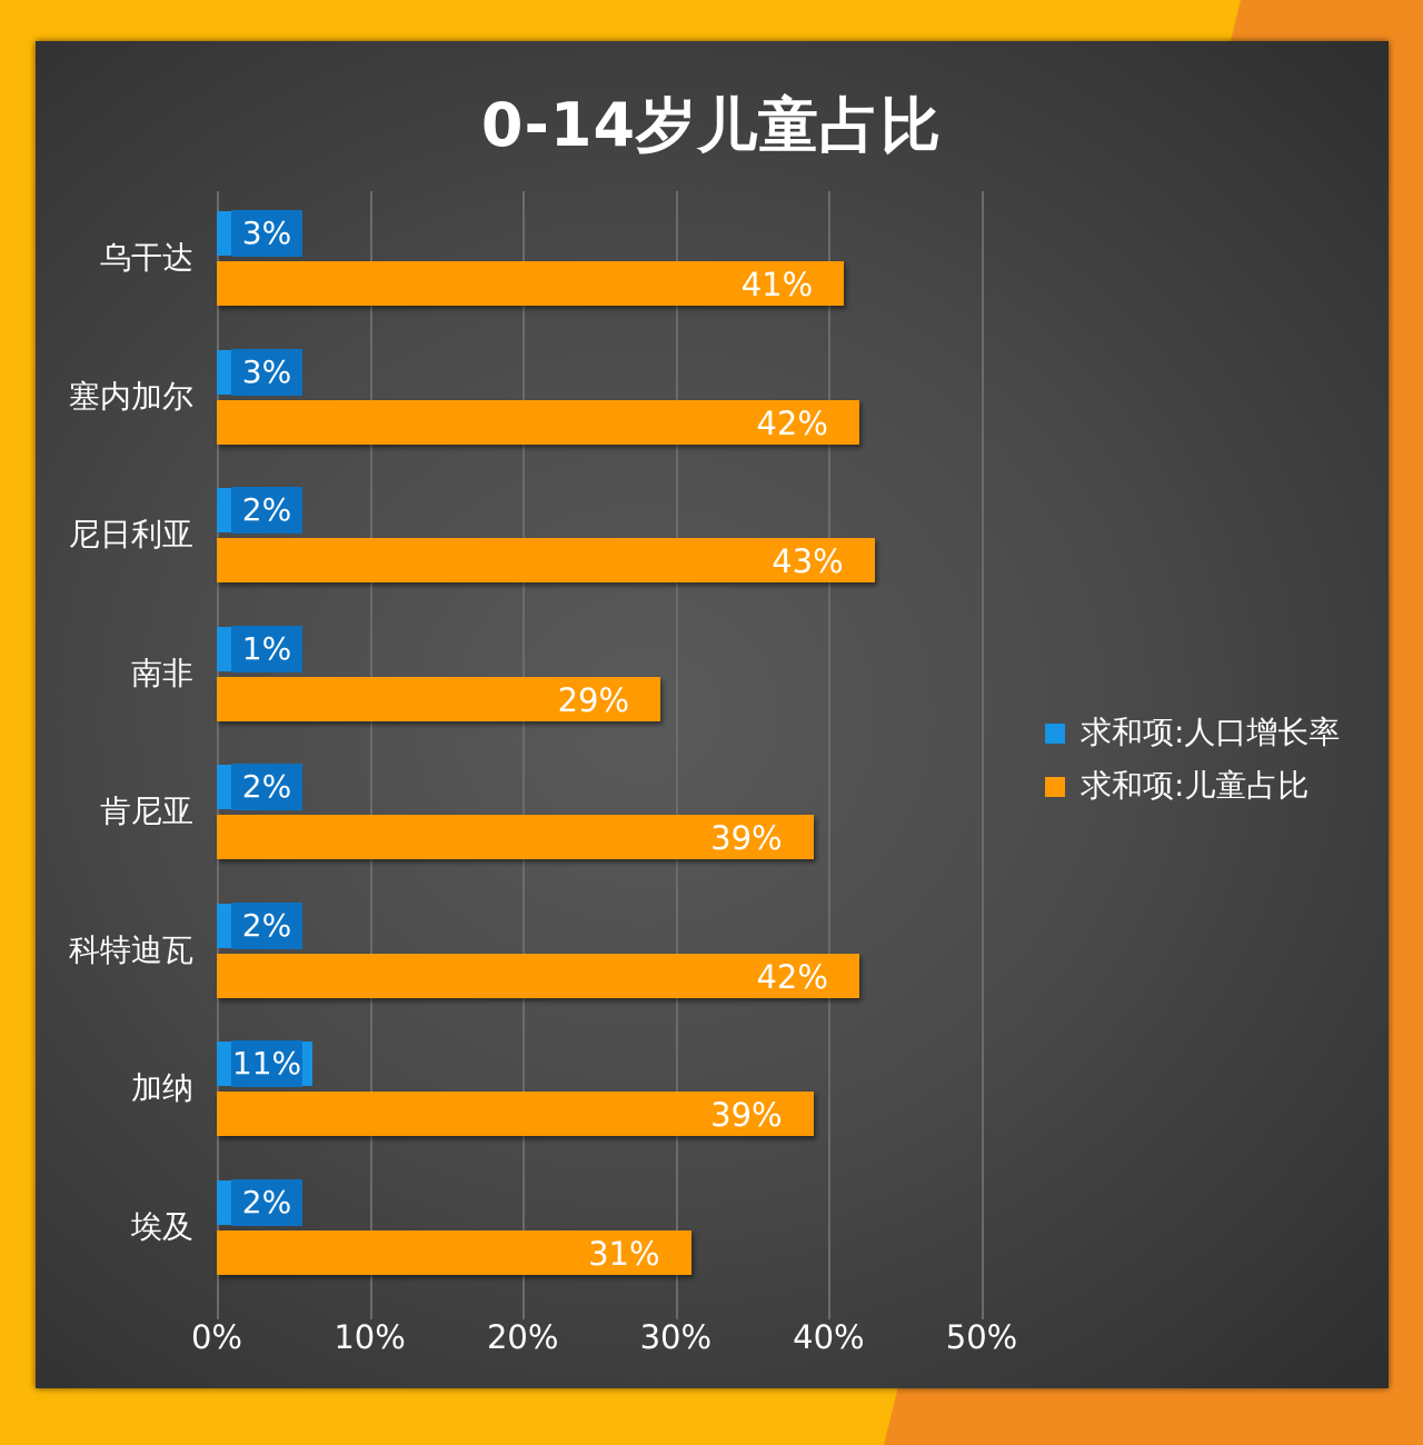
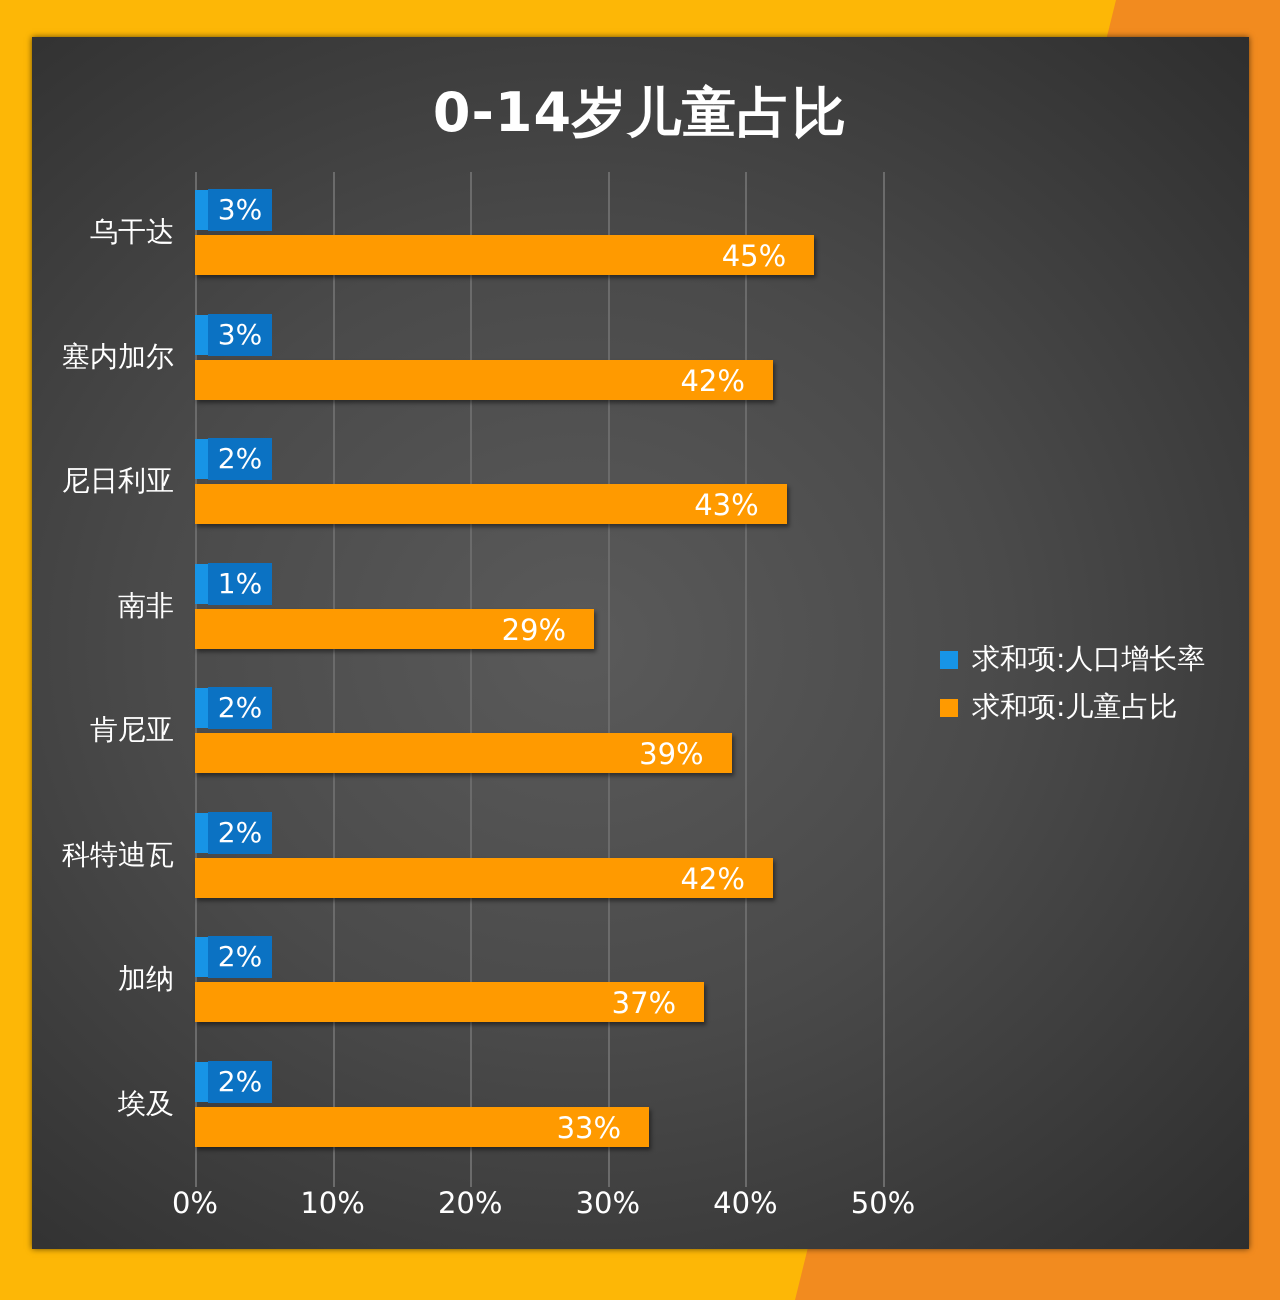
求和项:儿童占比/乌干达: 41% -> 45%
求和项:人口增长率/加纳: 11% -> 2%
求和项:儿童占比/加纳: 39% -> 37%
求和项:儿童占比/埃及: 31% -> 33%
